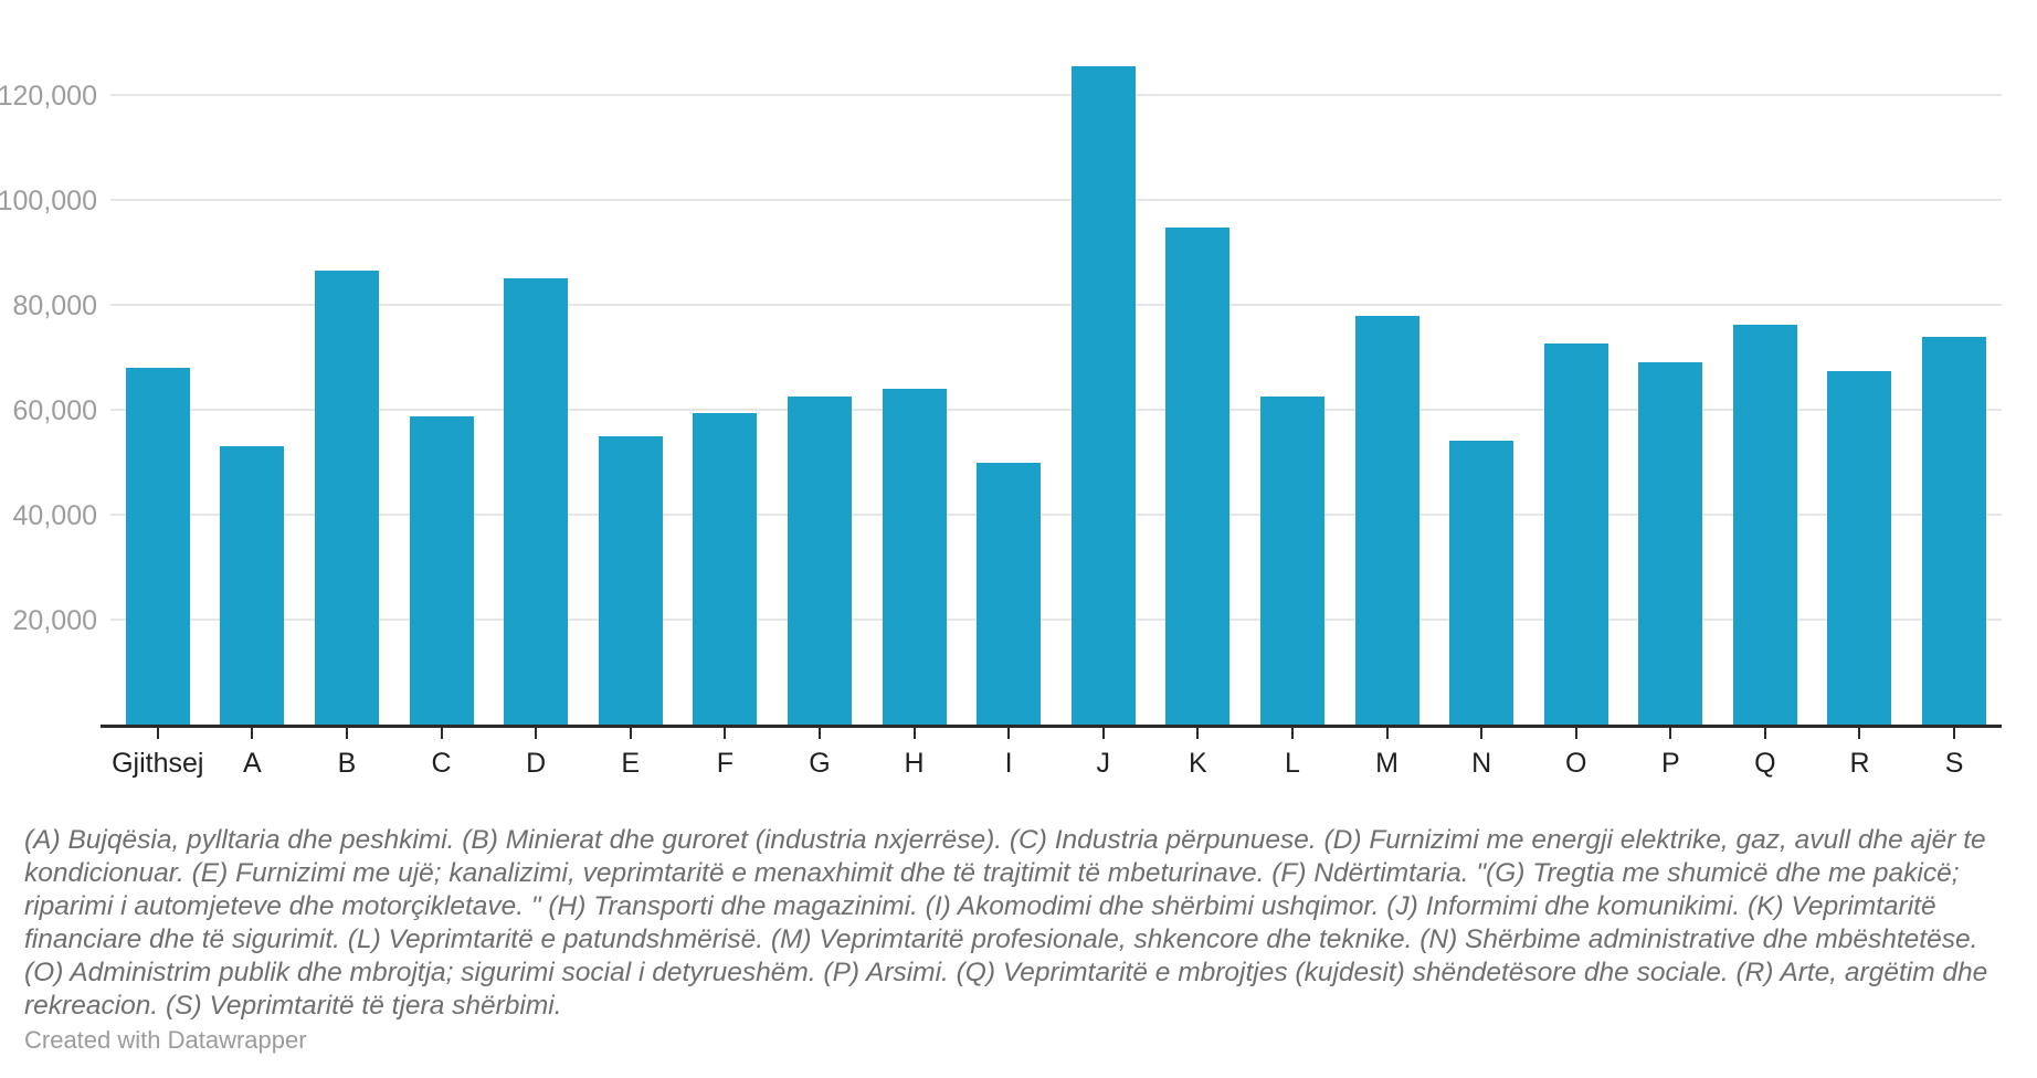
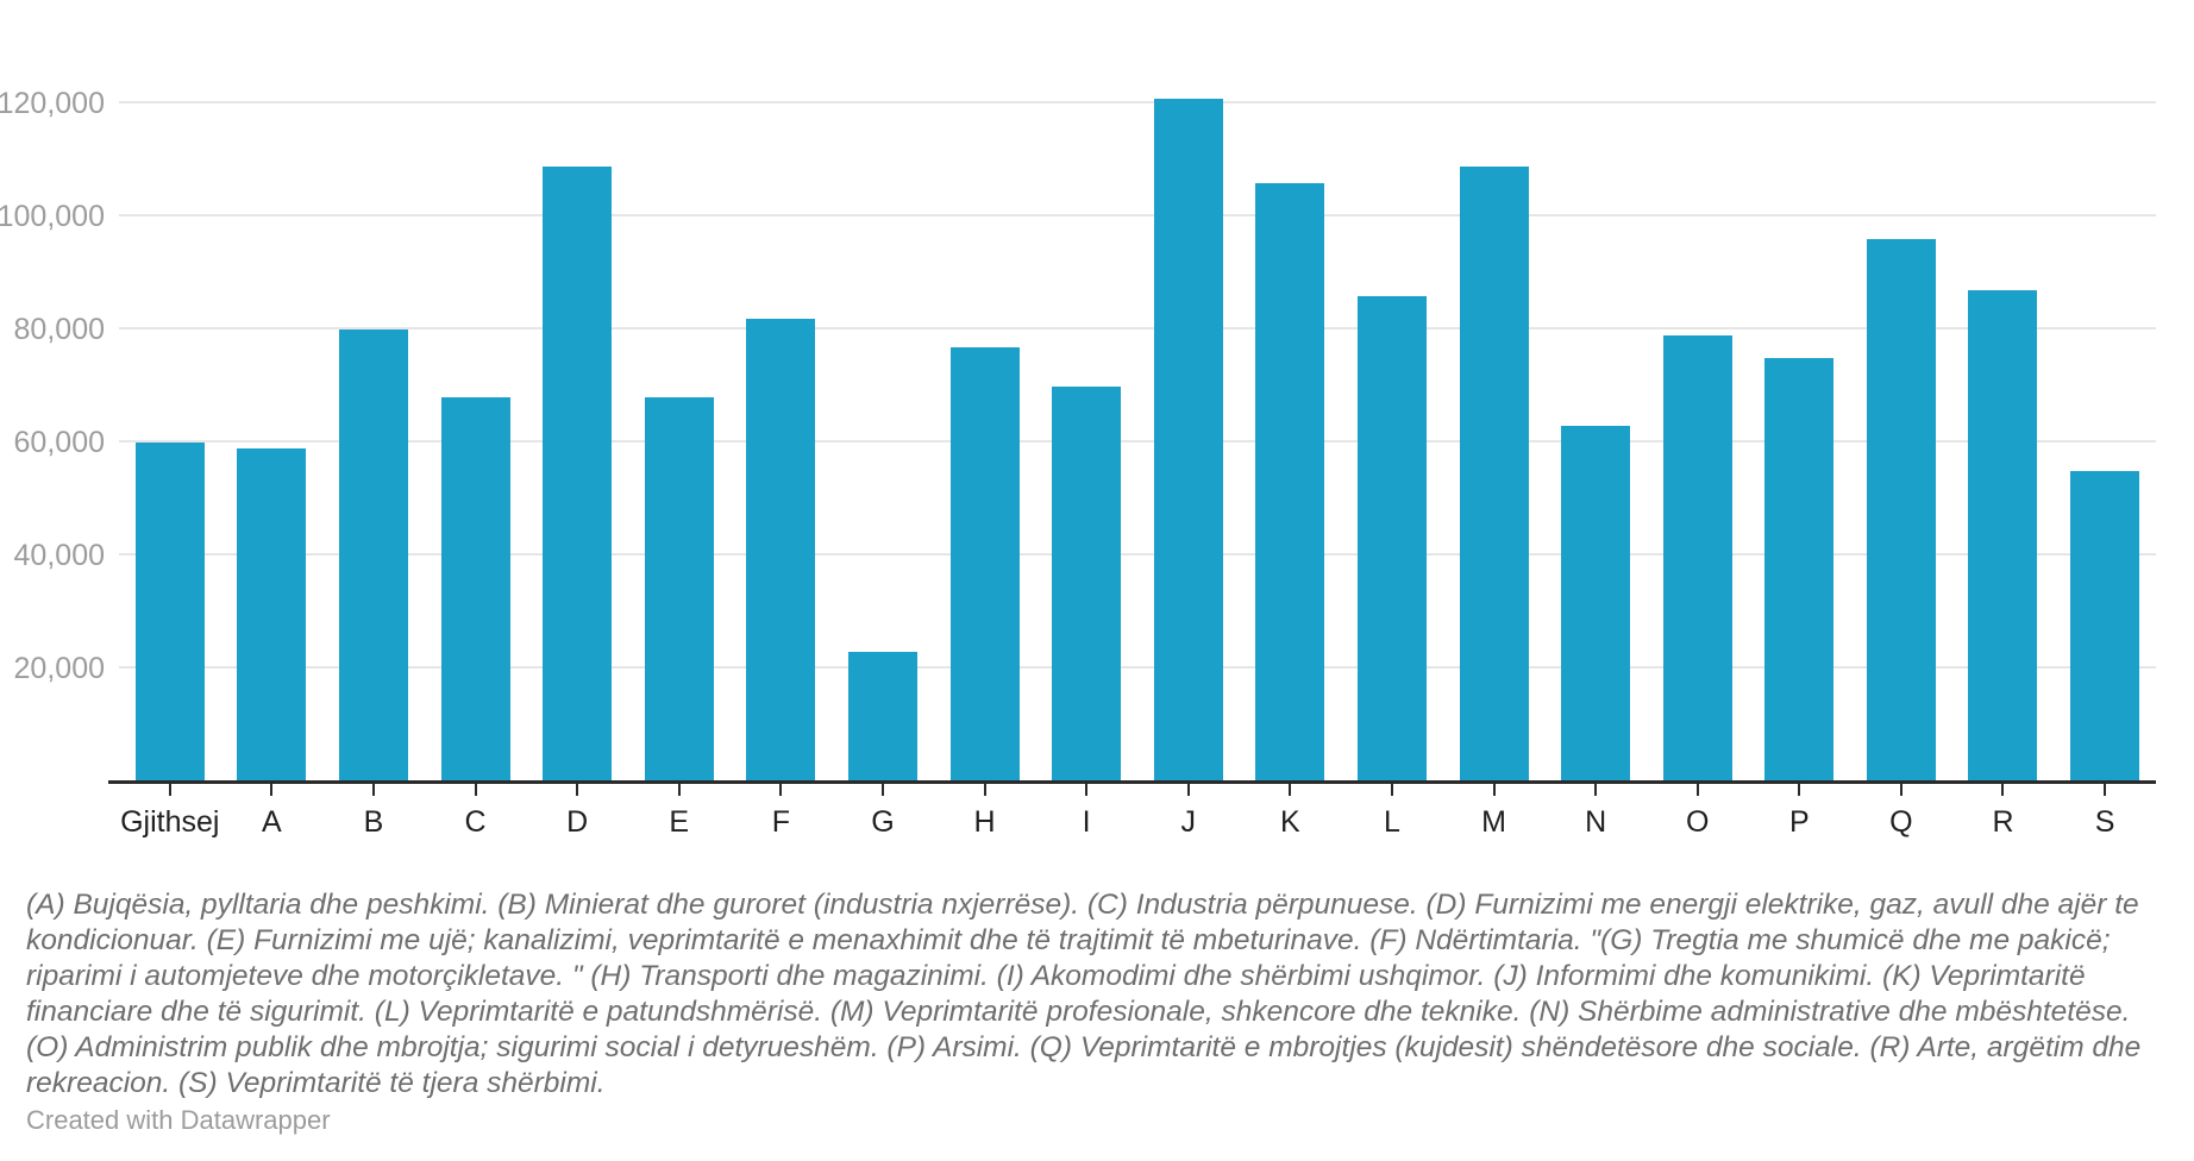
Gjithsej: 68000 -> 60000
A: 53000 -> 59000
B: 87000 -> 80000
C: 59000 -> 68000
D: 85000 -> 109000
E: 55000 -> 68000
F: 60000 -> 82000
G: 63000 -> 23000
H: 64000 -> 77000
I: 50000 -> 70000
J: 126000 -> 121000
K: 95000 -> 106000
L: 63000 -> 86000
M: 78000 -> 109000
N: 54000 -> 63000
O: 73000 -> 79000
P: 69000 -> 75000
Q: 76000 -> 96000
R: 68000 -> 87000
S: 74000 -> 55000
